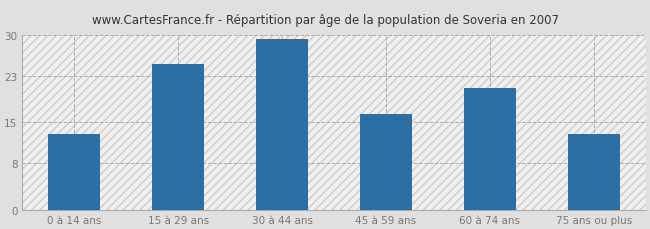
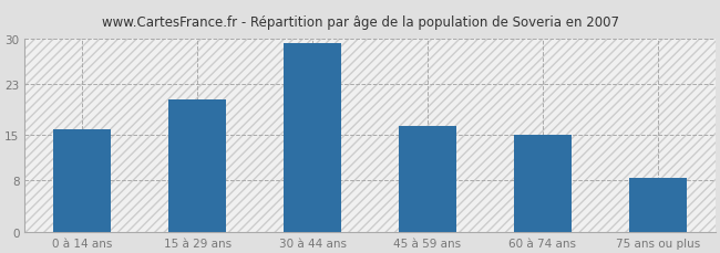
0 à 14 ans: 13.0 -> 16.0
15 à 29 ans: 25.0 -> 20.5
60 à 74 ans: 20.8 -> 15.1
75 ans ou plus: 13.0 -> 8.3
